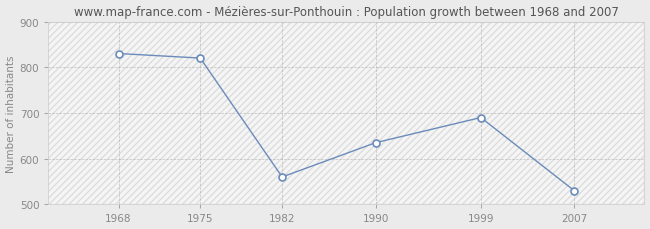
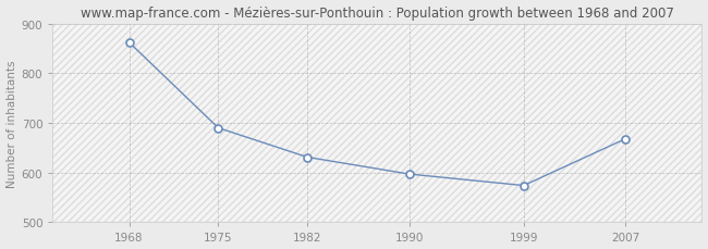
1968: 830 -> 862
1975: 820 -> 690
1982: 560 -> 631
1990: 635 -> 597
1999: 690 -> 574
2007: 530 -> 668
